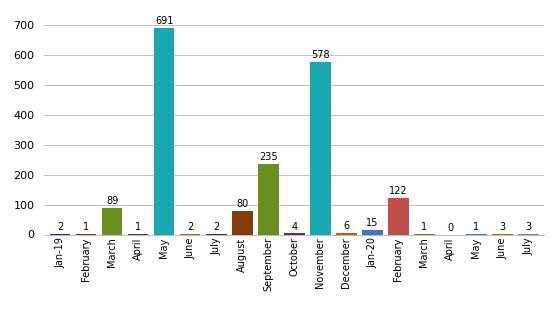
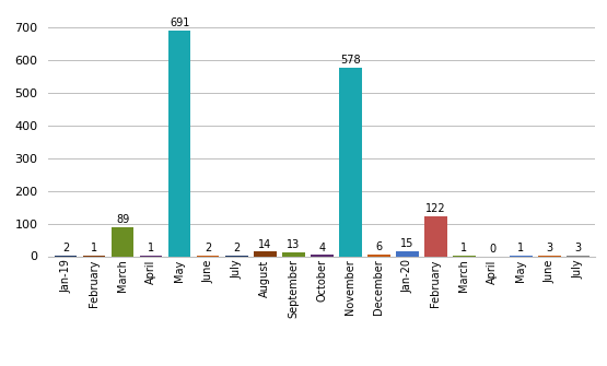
August: 80 -> 14
September: 235 -> 13
